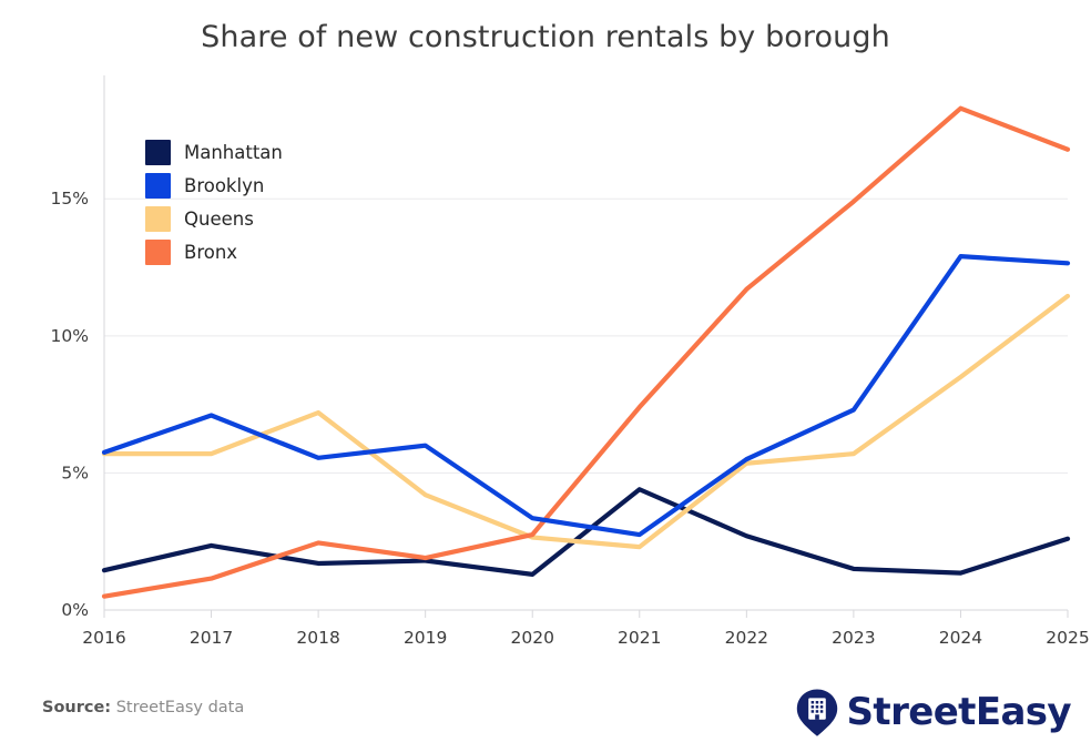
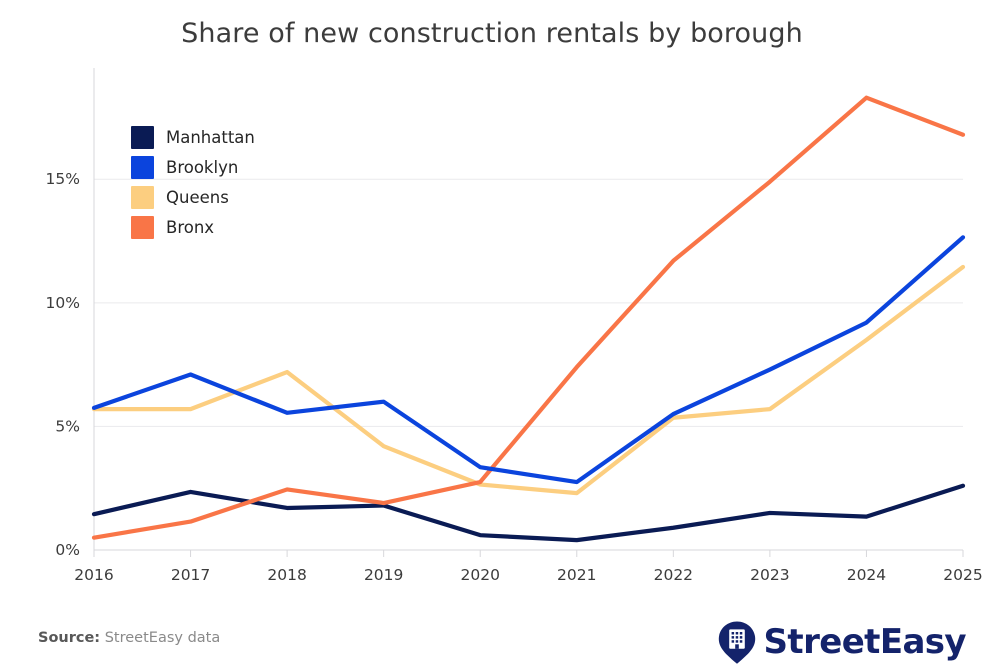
Manhattan/2020: 1.3% -> 0.6%
Manhattan/2021: 4.4% -> 0.4%
Manhattan/2022: 2.7% -> 0.9%
Brooklyn/2024: 12.9% -> 9.2%
